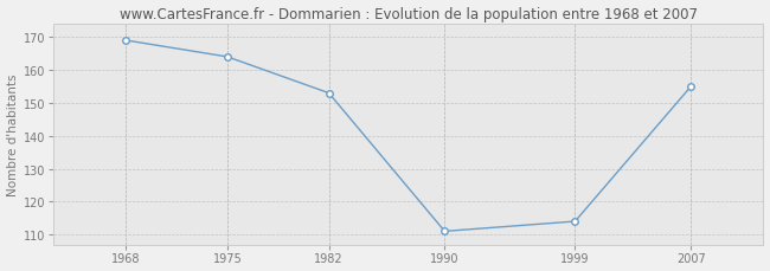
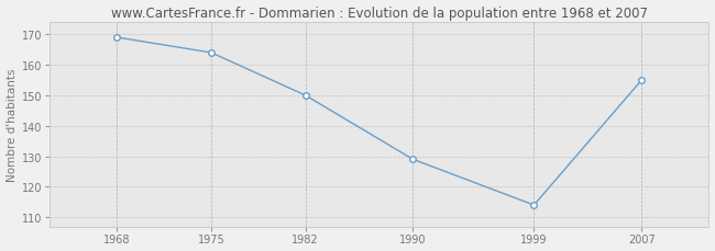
1982: 153 -> 150
1990: 111 -> 129
